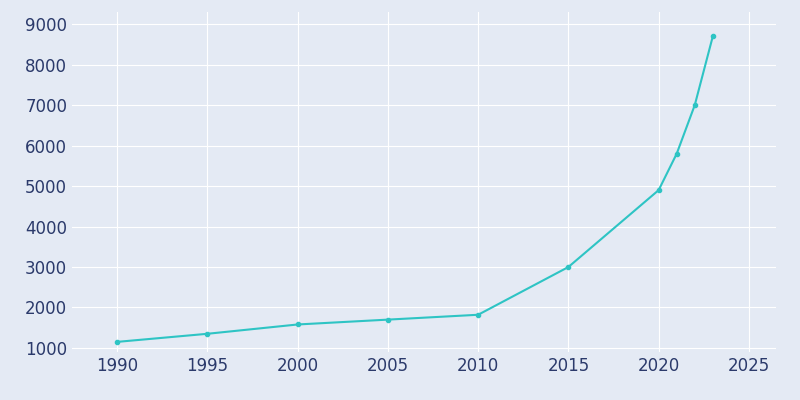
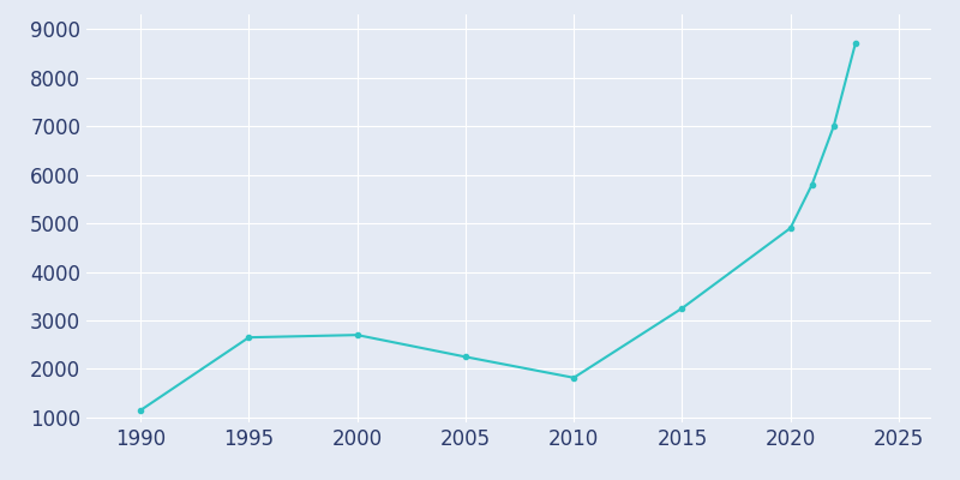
1995: 1350 -> 2650
2000: 1580 -> 2700
2005: 1700 -> 2250
2015: 3000 -> 3250
